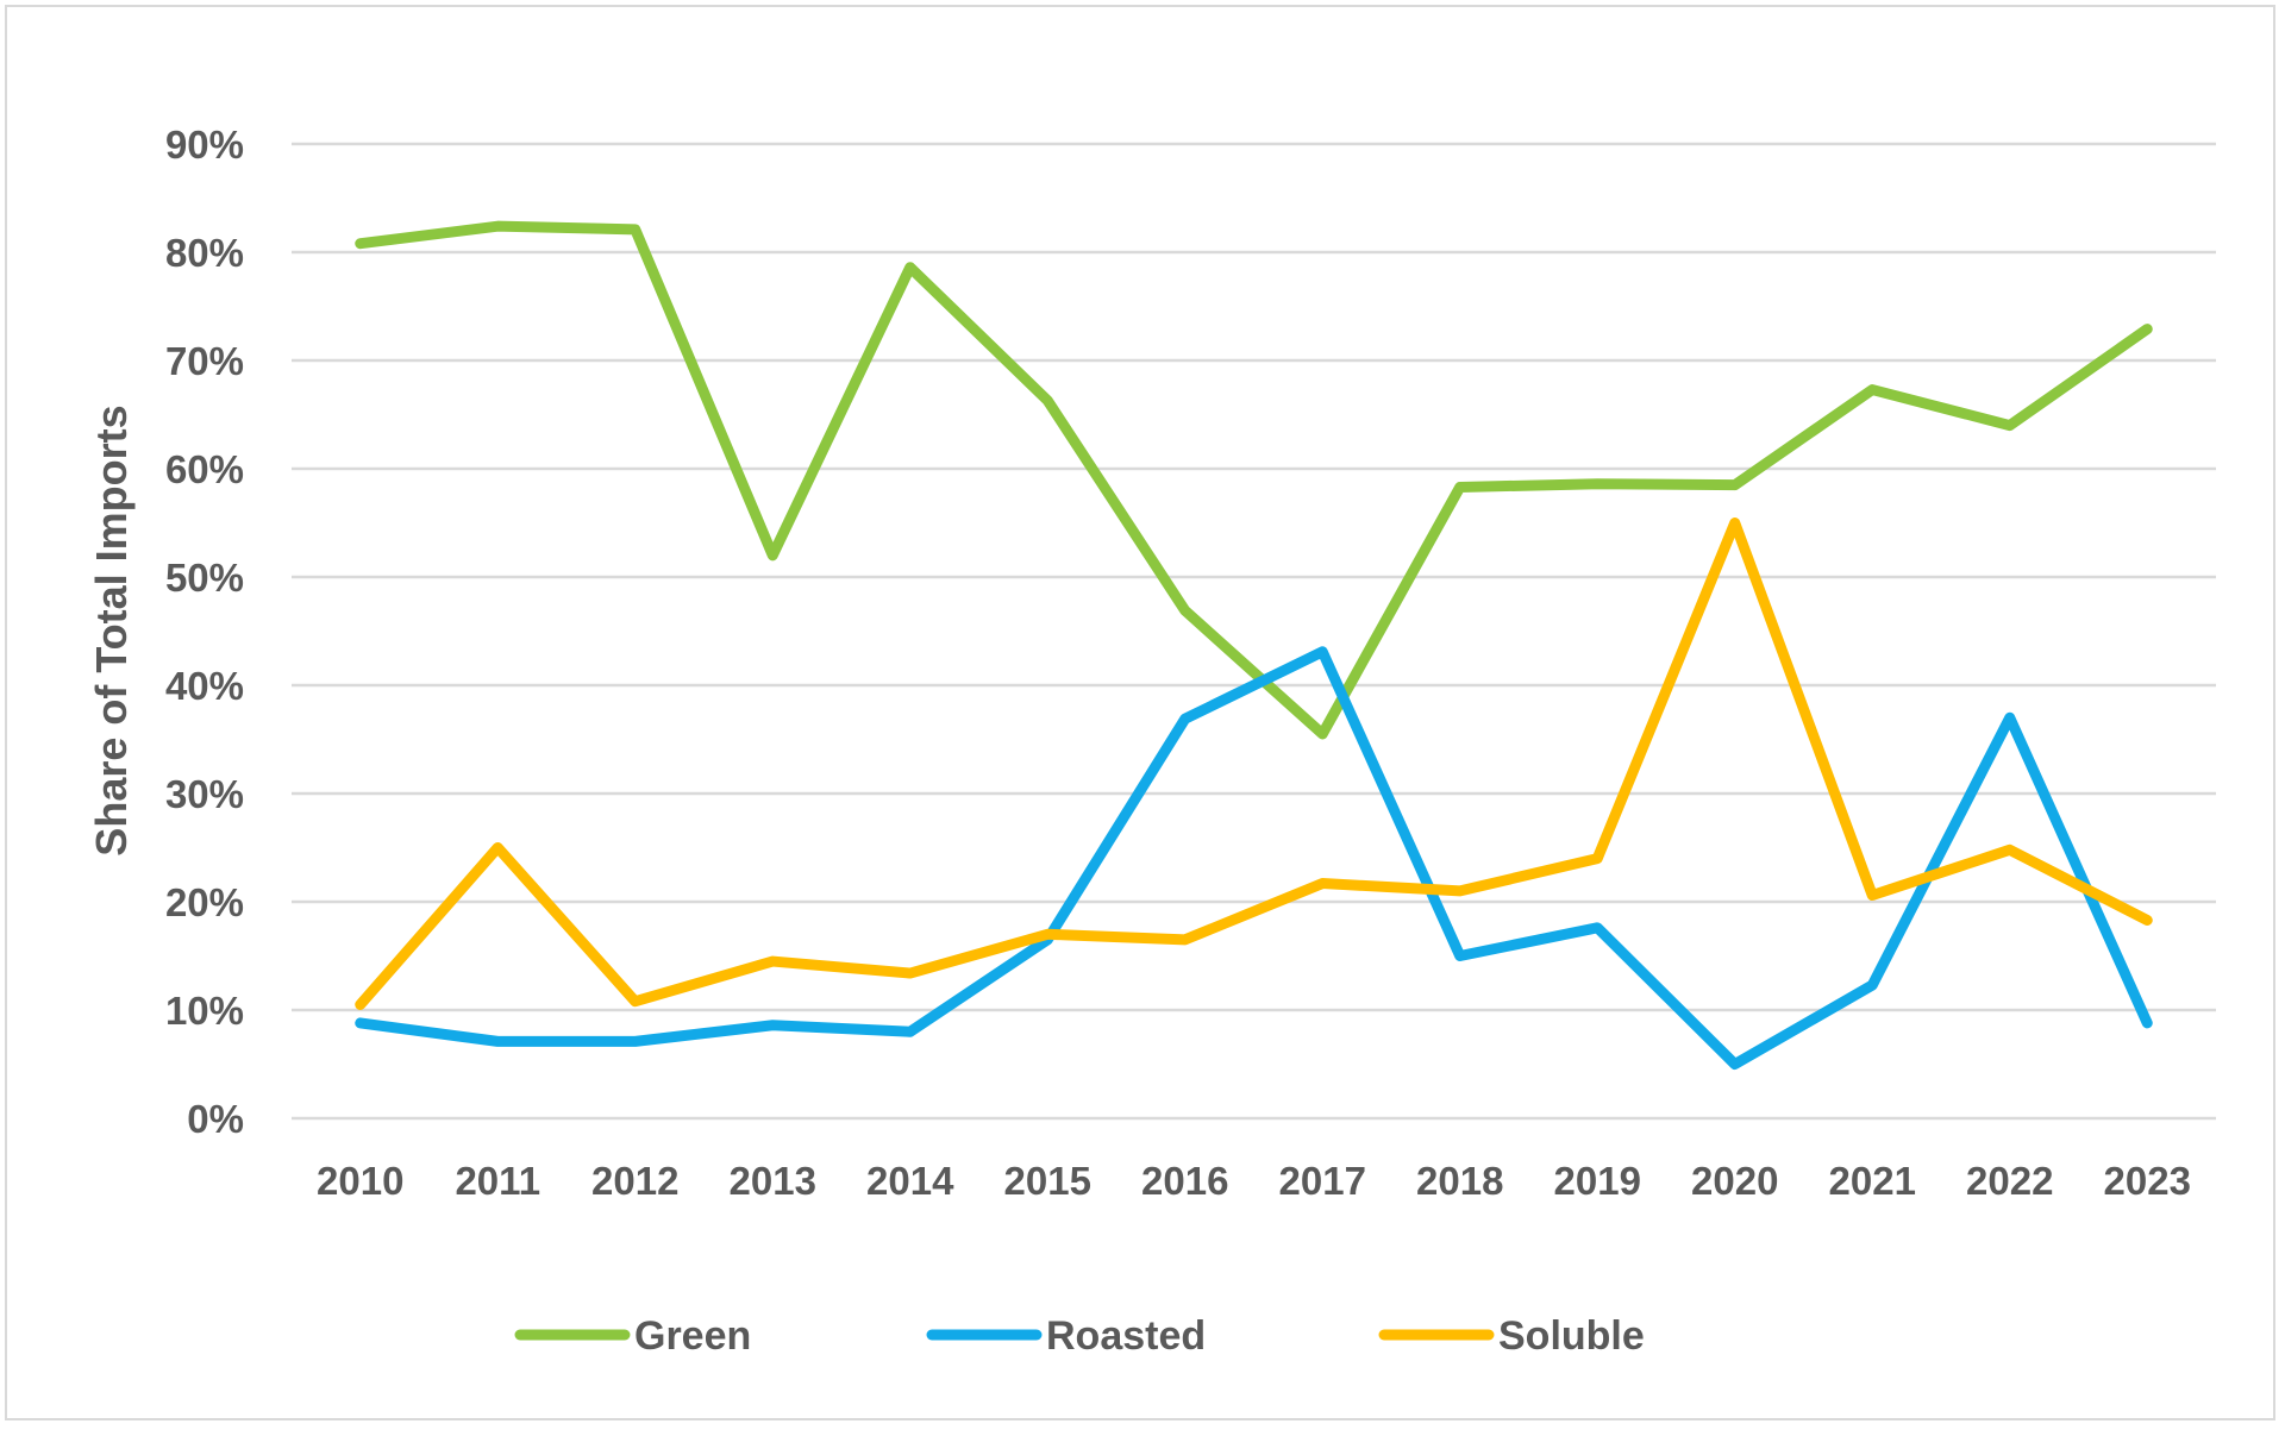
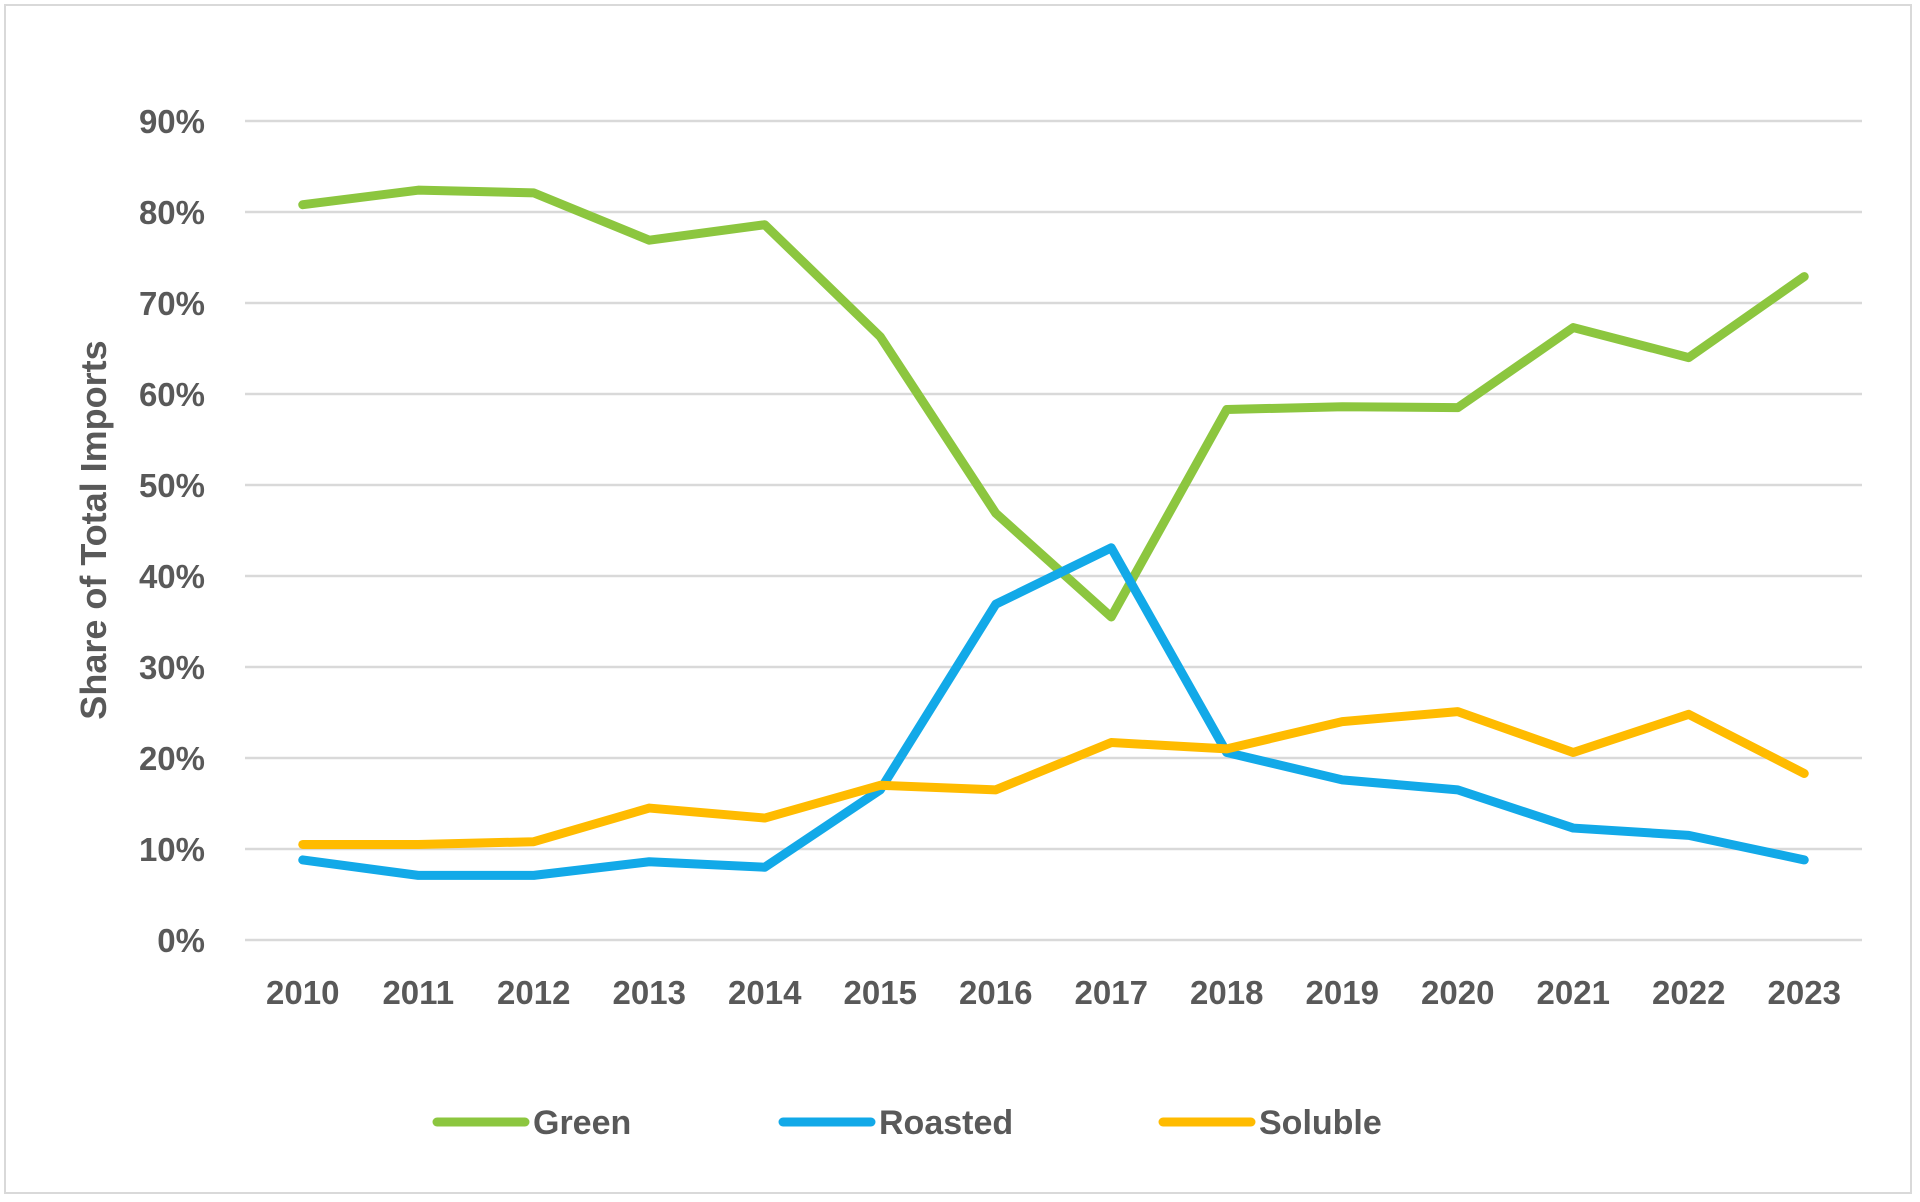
Soluble/2011: 25% -> 10%
Green/2013: 52% -> 77%
Roasted/2018: 15% -> 21%
Roasted/2020: 5% -> 16%
Soluble/2020: 55% -> 25%
Roasted/2022: 37% -> 12%
